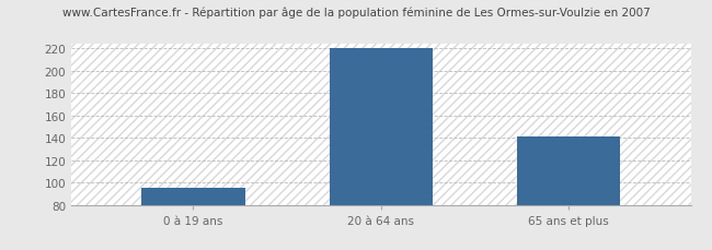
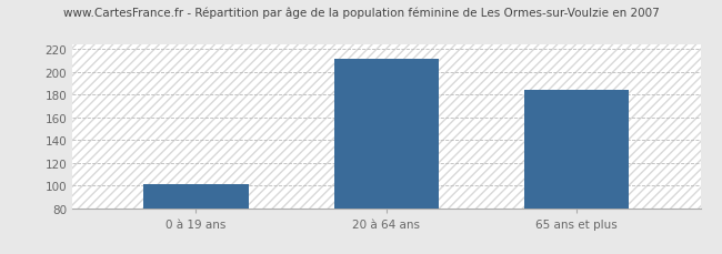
0 à 19 ans: 95 -> 101
20 à 64 ans: 220 -> 212
65 ans et plus: 141 -> 184
